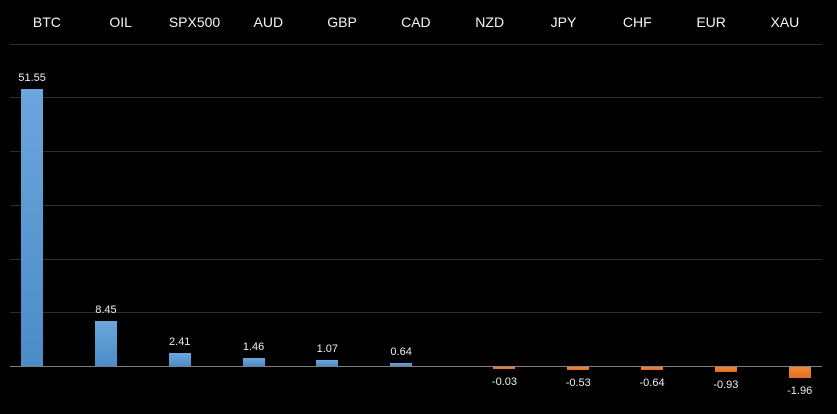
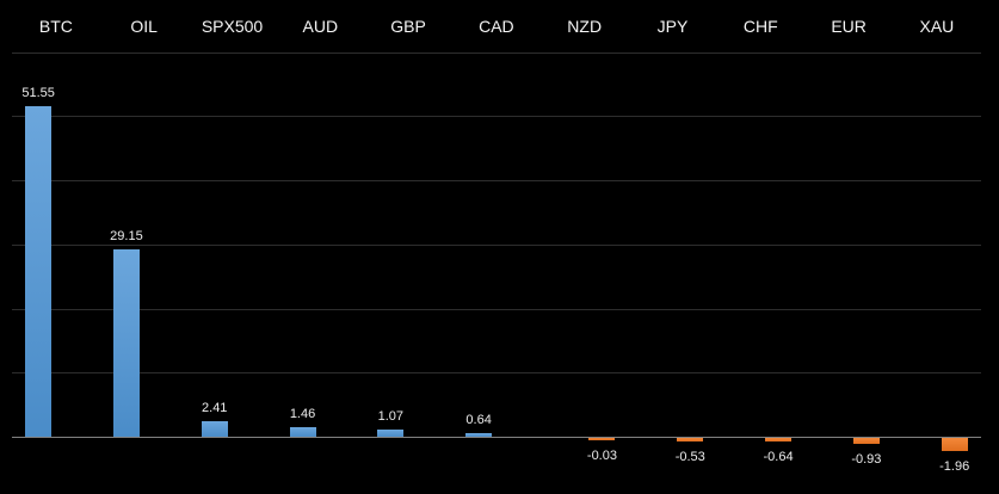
OIL: 8.45 -> 29.15
